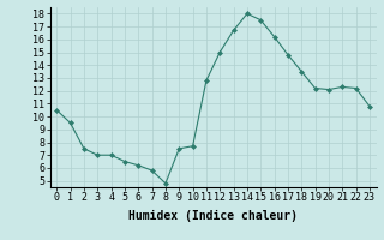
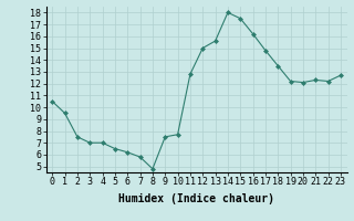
13: 16.7 -> 15.6
23: 10.8 -> 12.7
